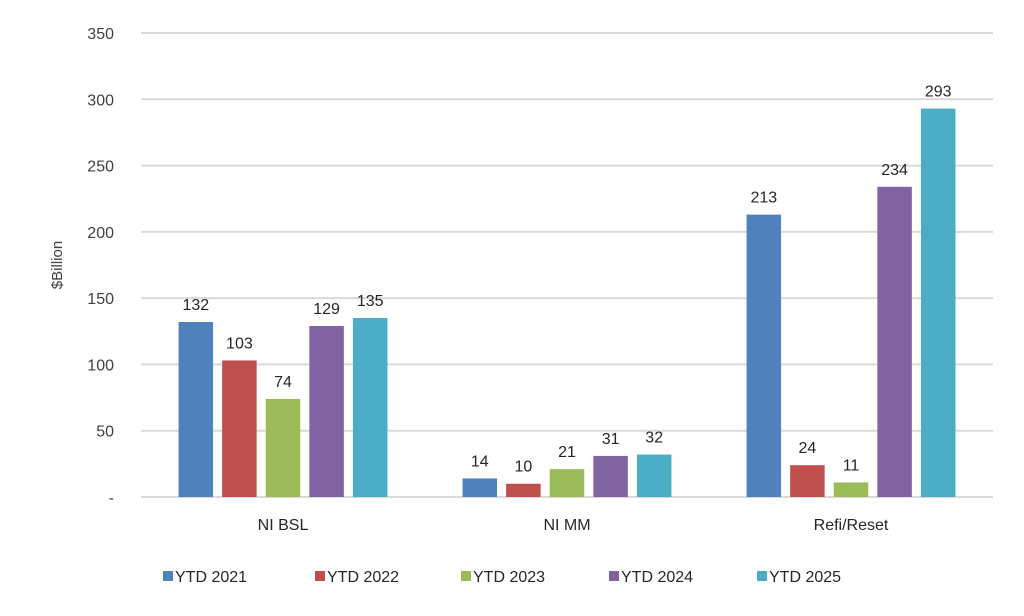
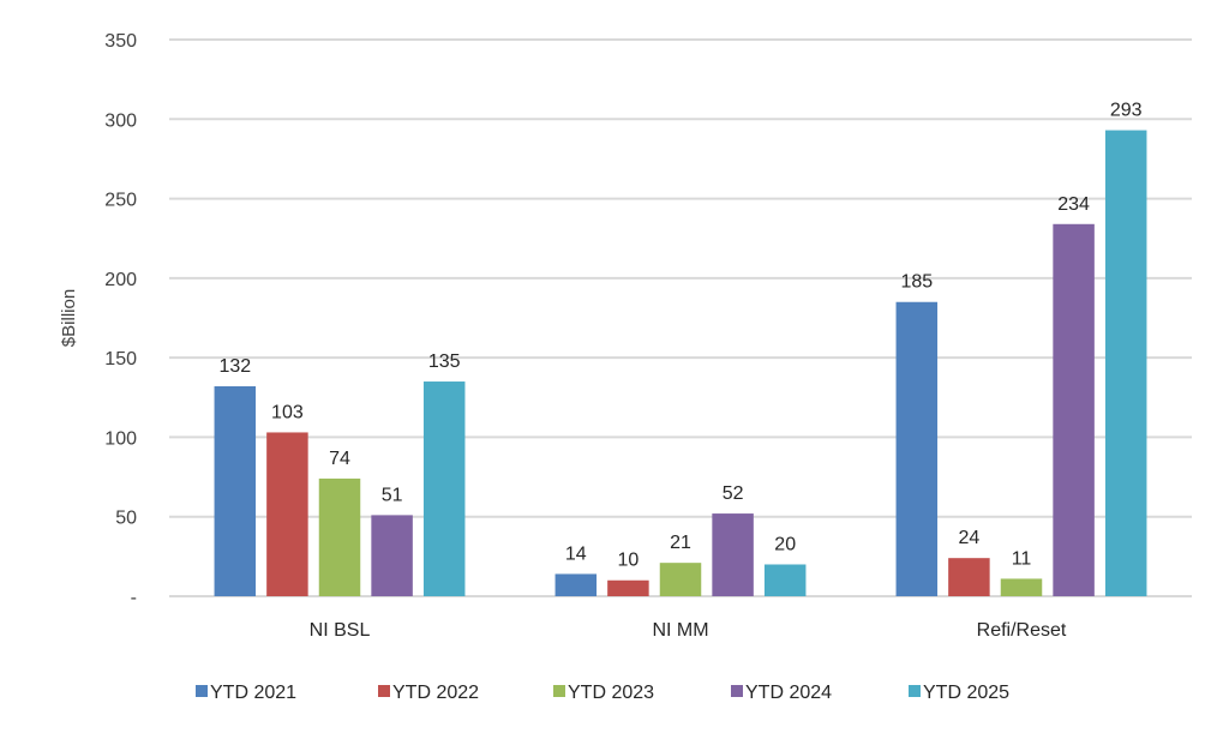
YTD 2024/NI BSL: 129 -> 51
YTD 2024/NI MM: 31 -> 52
YTD 2025/NI MM: 32 -> 20
YTD 2021/Refi/Reset: 213 -> 185
